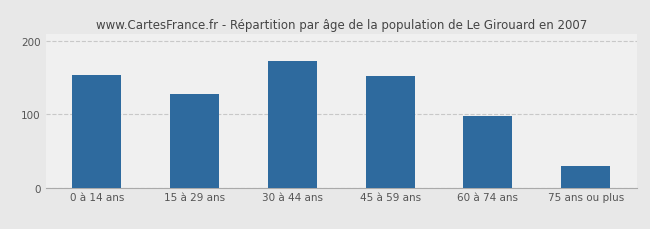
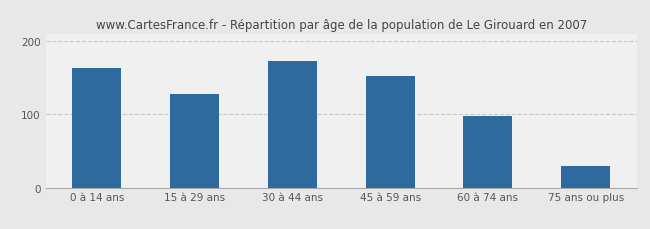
0 à 14 ans: 154 -> 163
